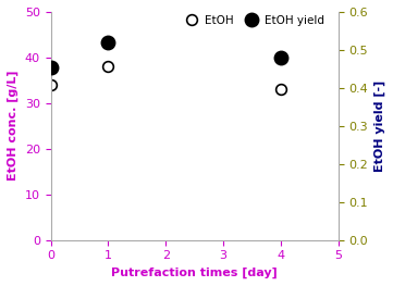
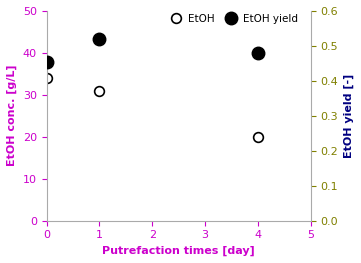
EtOH/1: 38 -> 31
EtOH/4: 33 -> 20
